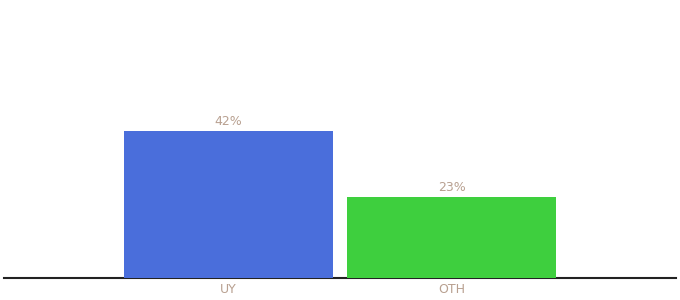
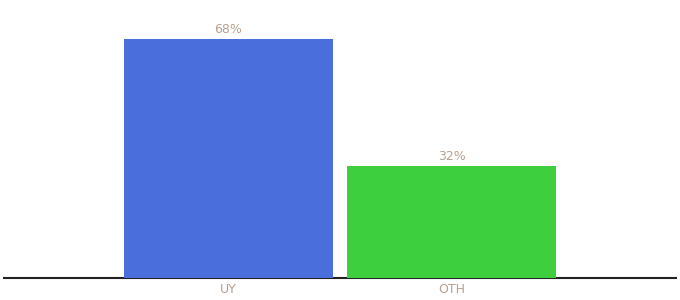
UY: 42% -> 68%
OTH: 23% -> 32%
